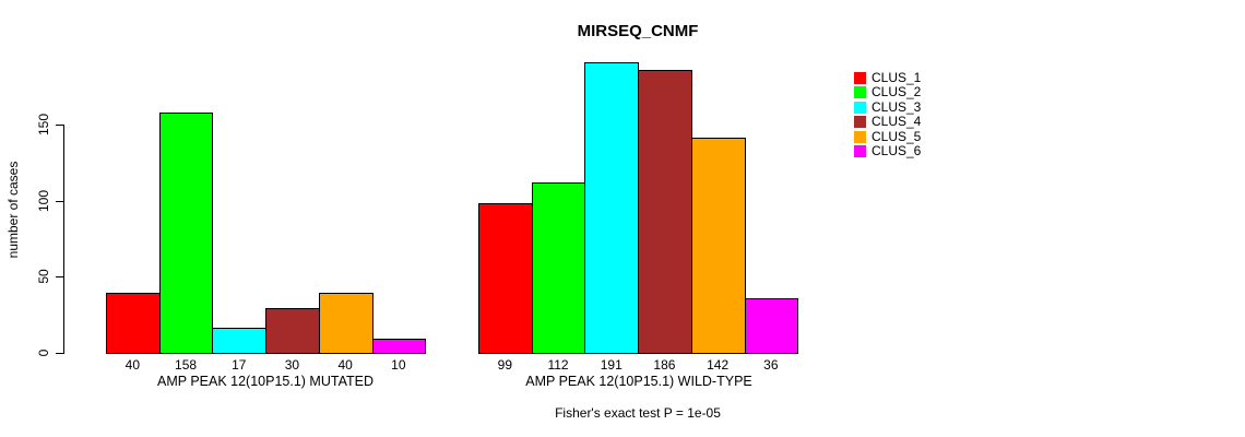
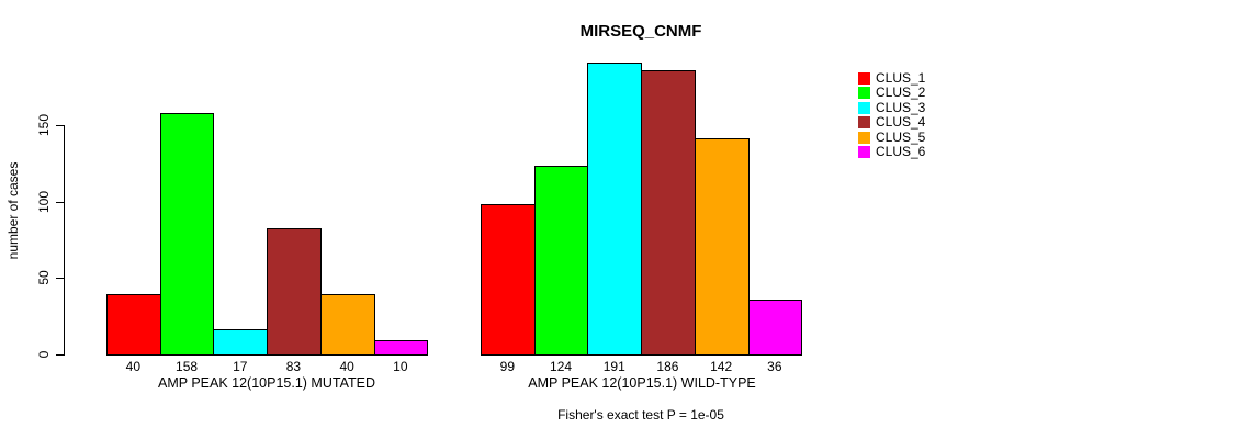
CLUS_4/AMP PEAK 12(10P15.1) MUTATED: 30 -> 83
CLUS_2/AMP PEAK 12(10P15.1) WILD-TYPE: 112 -> 124
